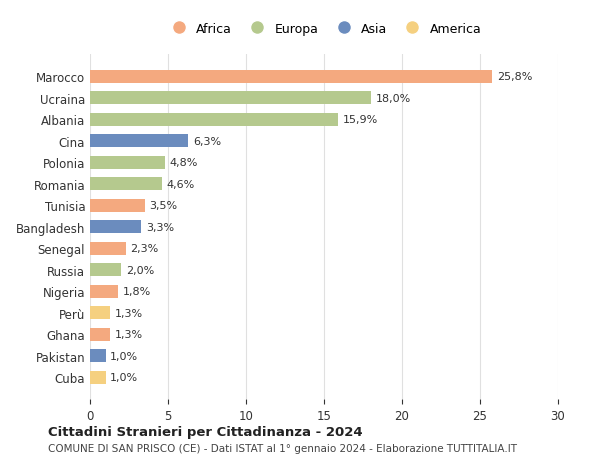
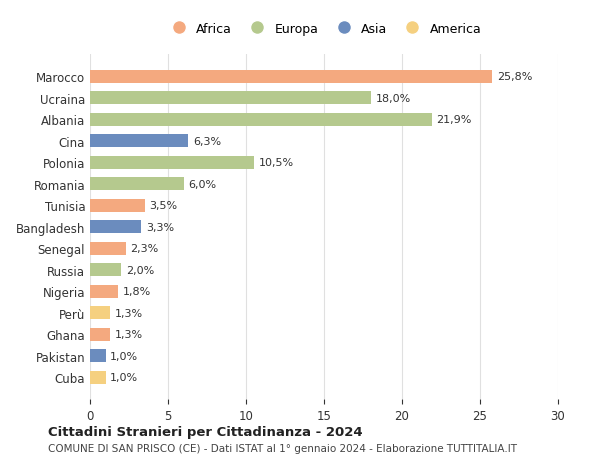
Albania: 15,9% -> 21,9%
Polonia: 4,8% -> 10,5%
Romania: 4,6% -> 6,0%
